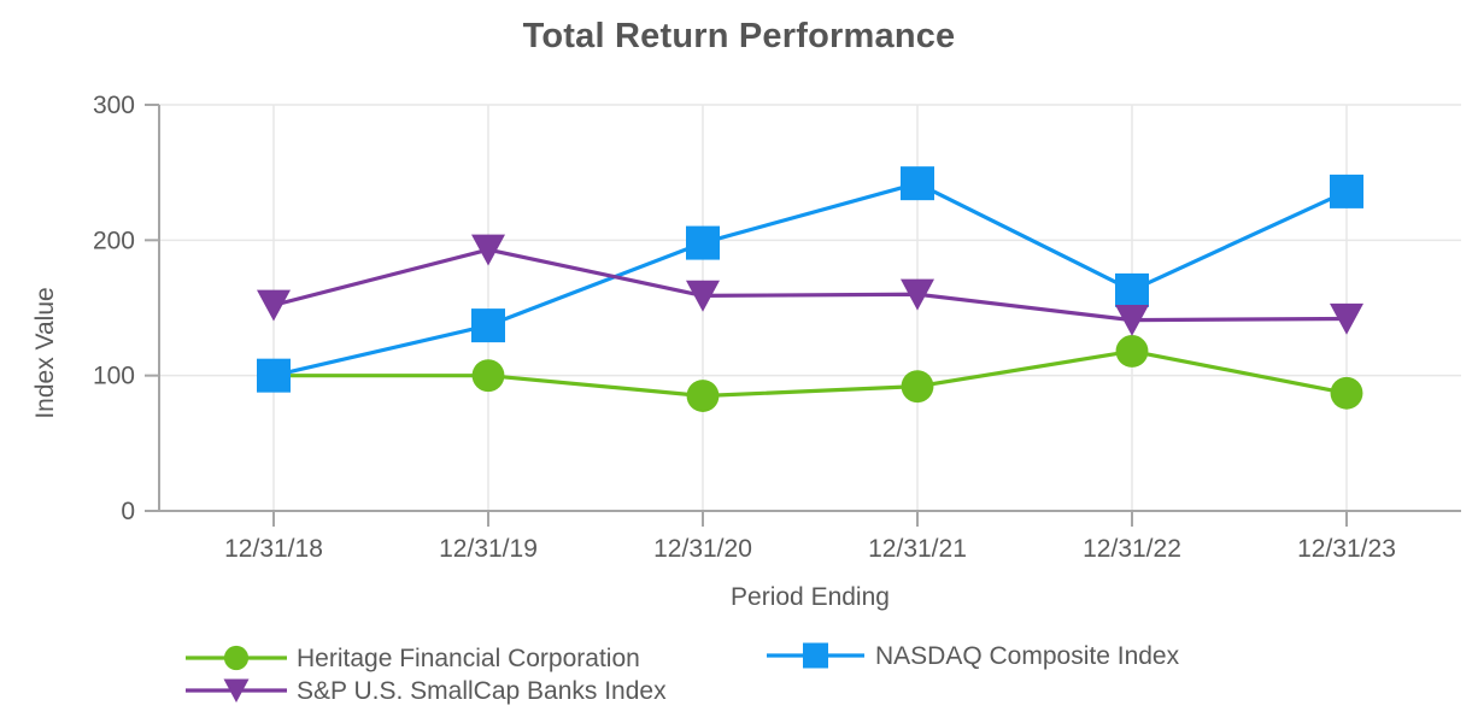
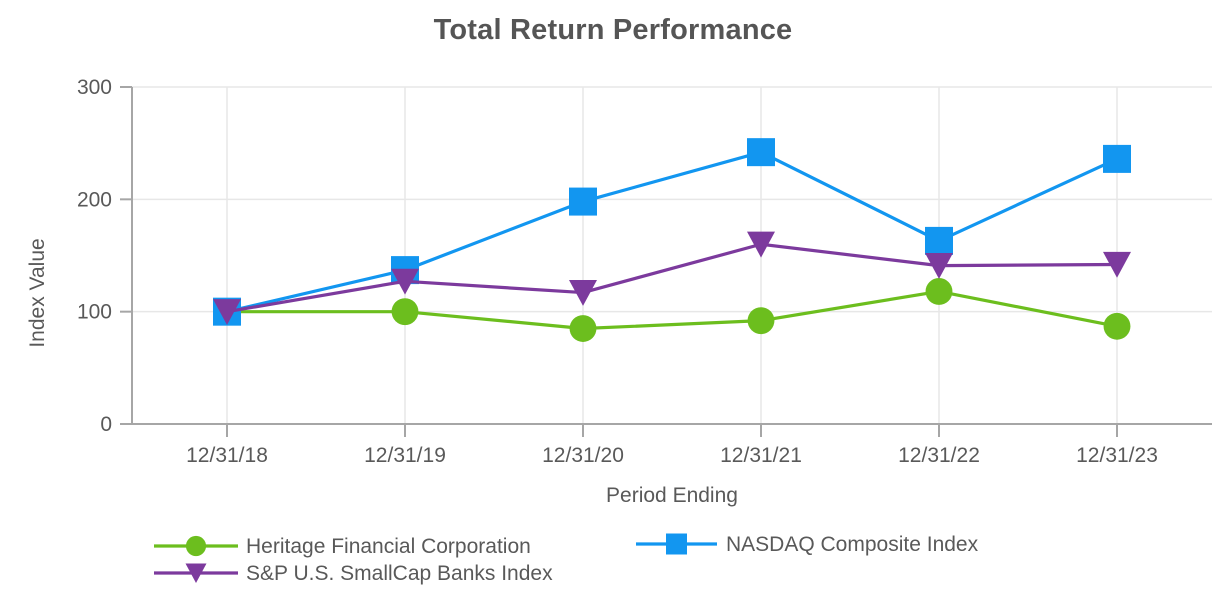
S&P U.S. SmallCap Banks Index/12/31/18: 152 -> 100
S&P U.S. SmallCap Banks Index/12/31/19: 193 -> 127
S&P U.S. SmallCap Banks Index/12/31/20: 159 -> 117
